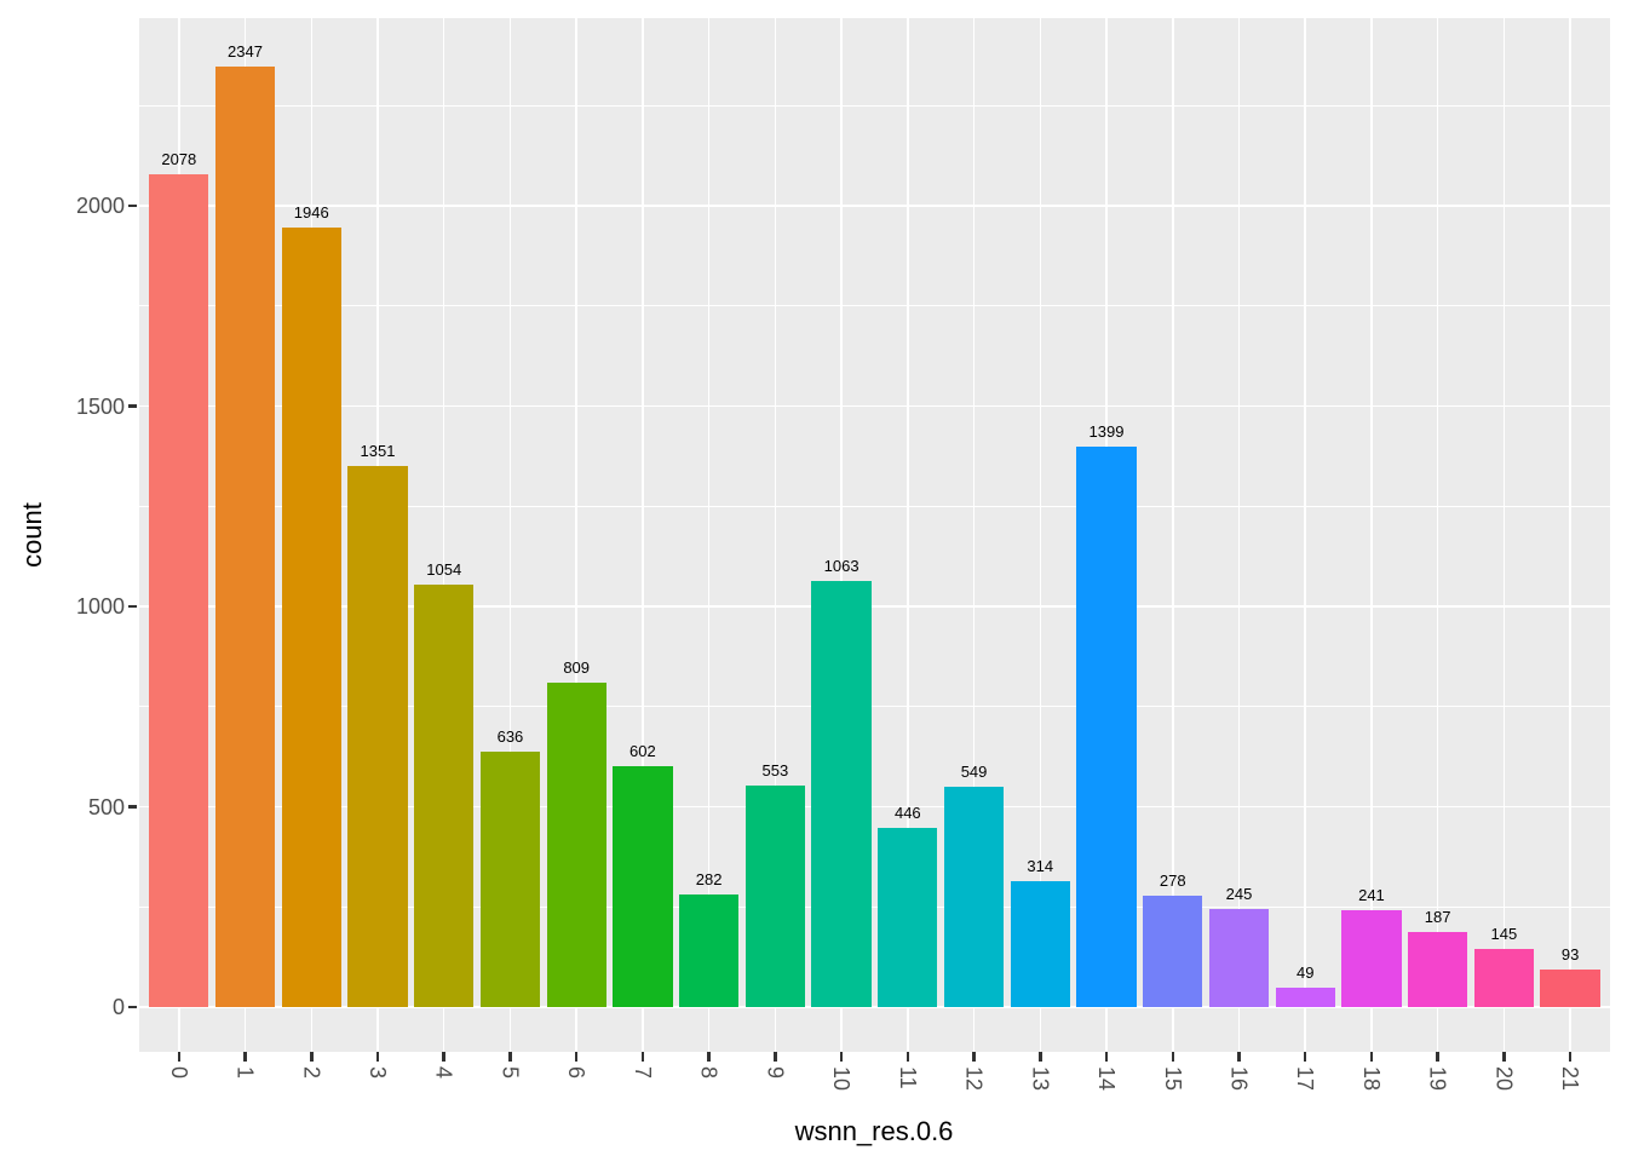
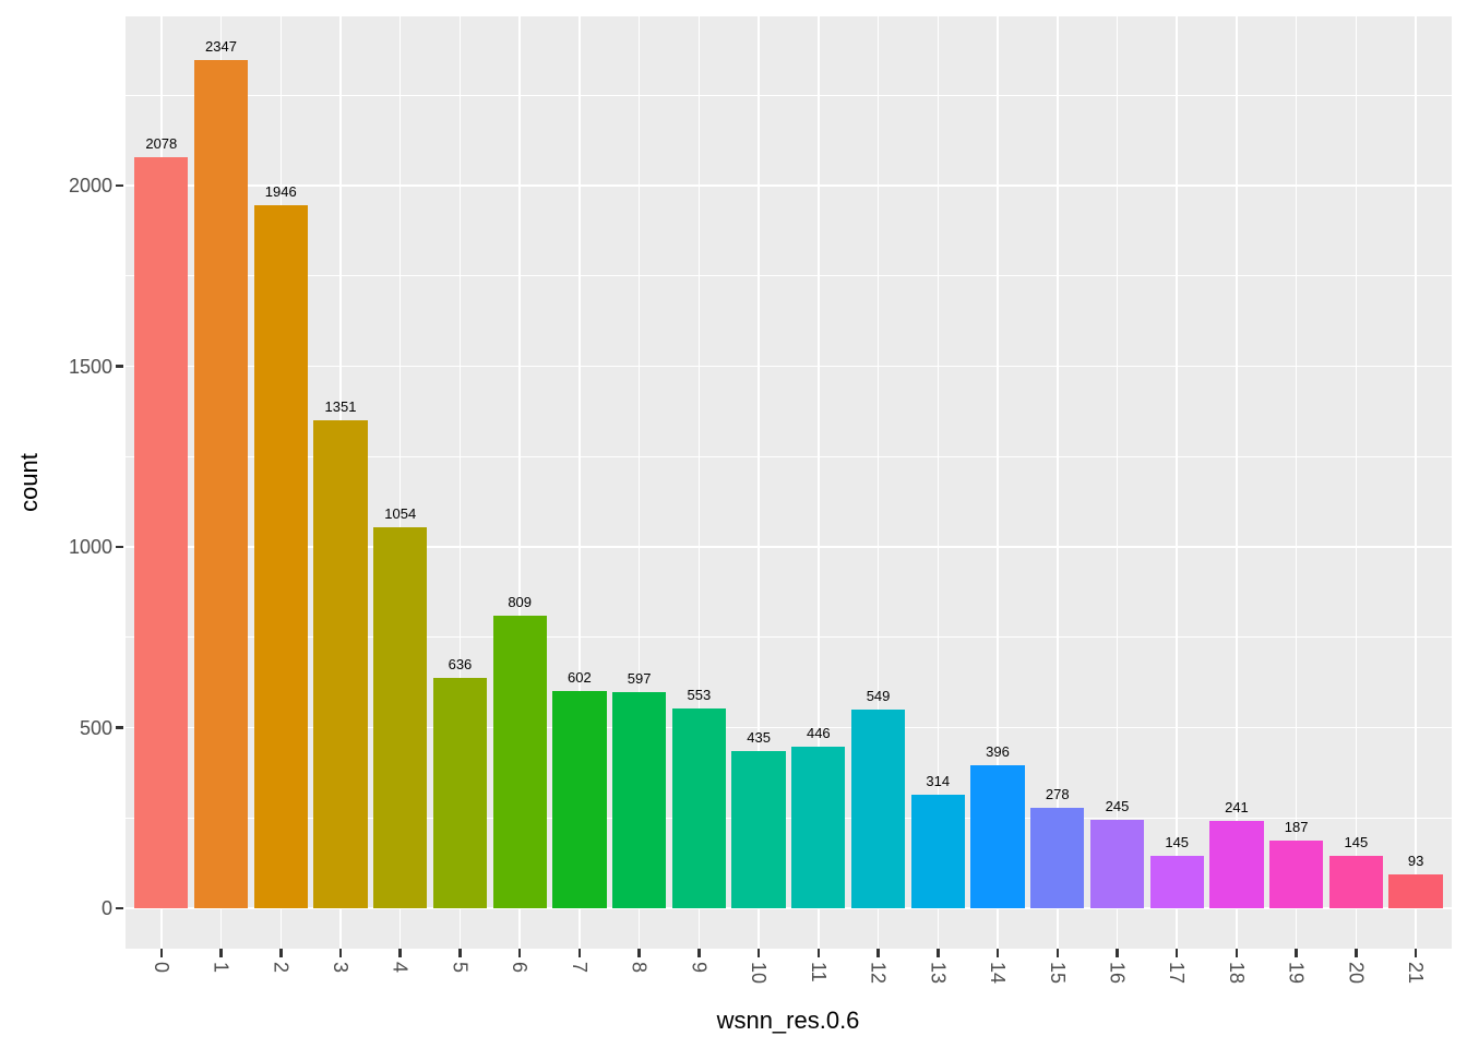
8: 282 -> 597
10: 1063 -> 435
14: 1399 -> 396
17: 49 -> 145
